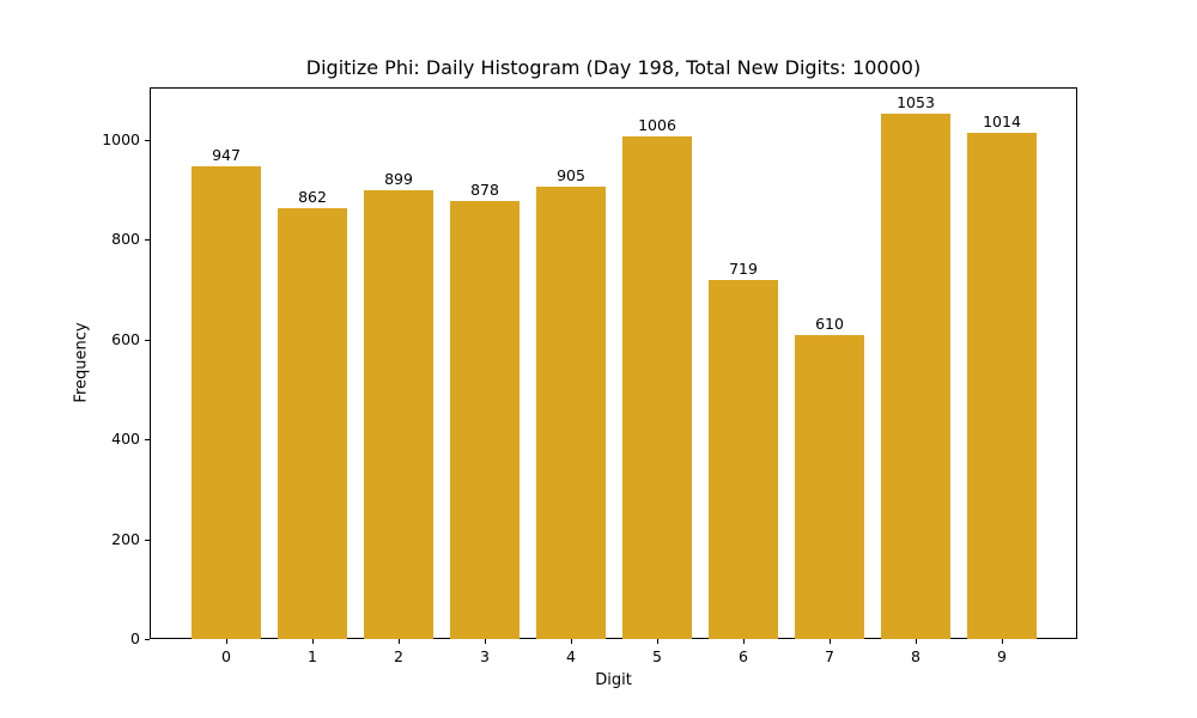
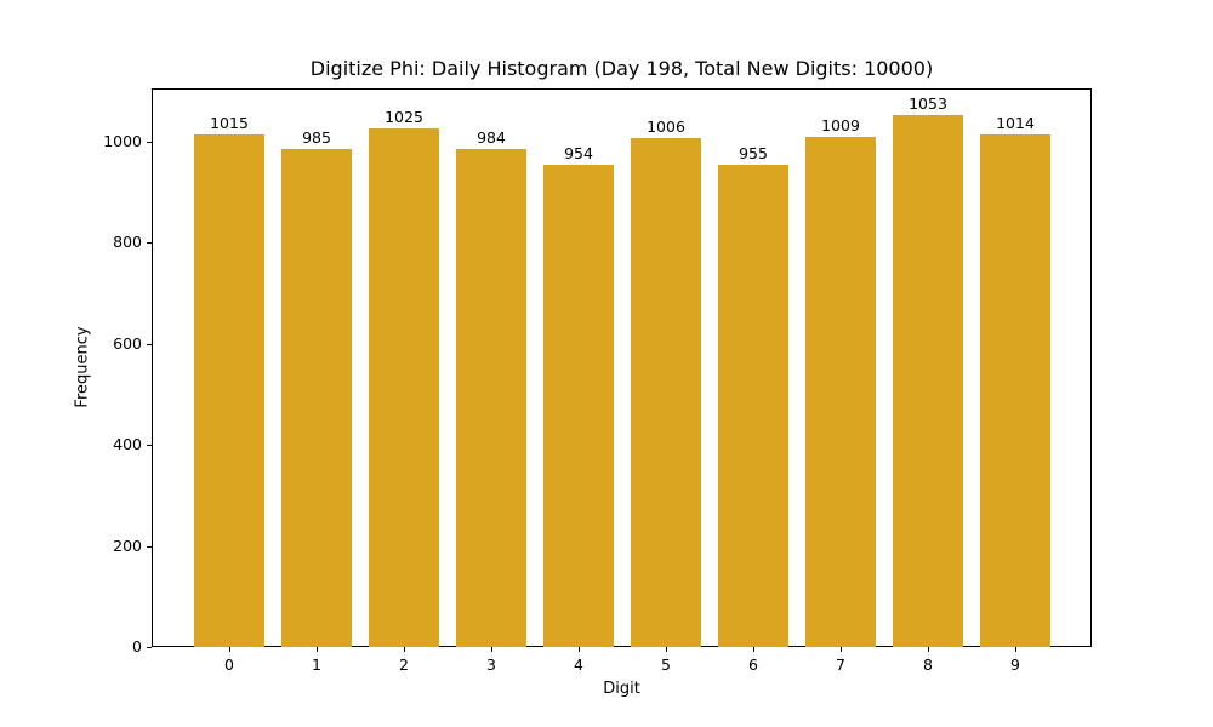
0: 947 -> 1015
1: 862 -> 985
2: 899 -> 1025
3: 878 -> 984
4: 905 -> 954
6: 719 -> 955
7: 610 -> 1009
